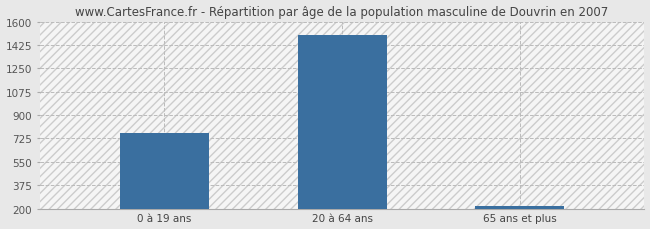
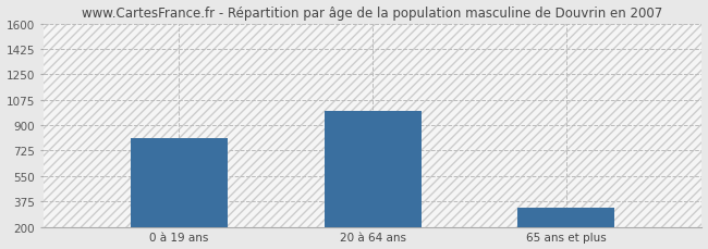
0 à 19 ans: 760 -> 810
20 à 64 ans: 1500 -> 1000
65 ans et plus: 220 -> 330
